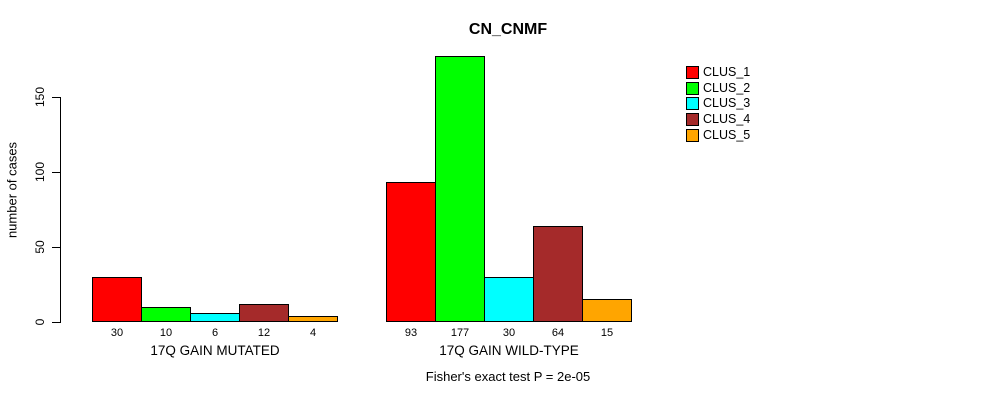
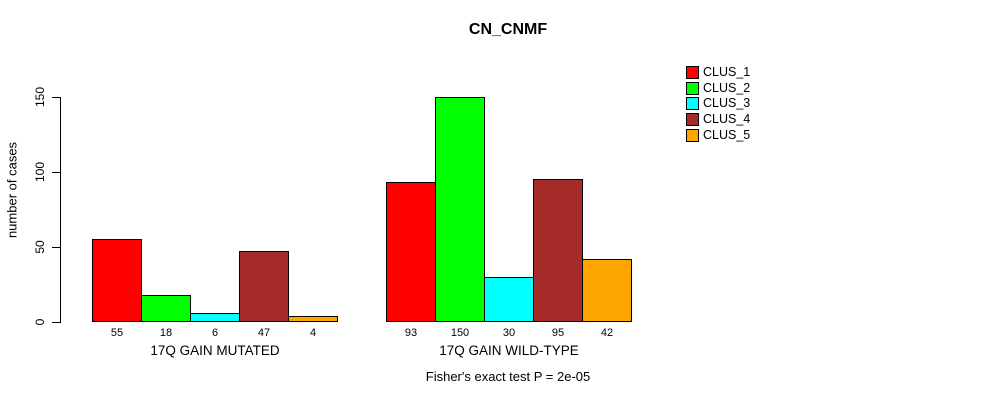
CLUS_1/17Q GAIN MUTATED: 30 -> 55
CLUS_2/17Q GAIN MUTATED: 10 -> 18
CLUS_4/17Q GAIN MUTATED: 12 -> 47
CLUS_2/17Q GAIN WILD-TYPE: 177 -> 150
CLUS_4/17Q GAIN WILD-TYPE: 64 -> 95
CLUS_5/17Q GAIN WILD-TYPE: 15 -> 42
